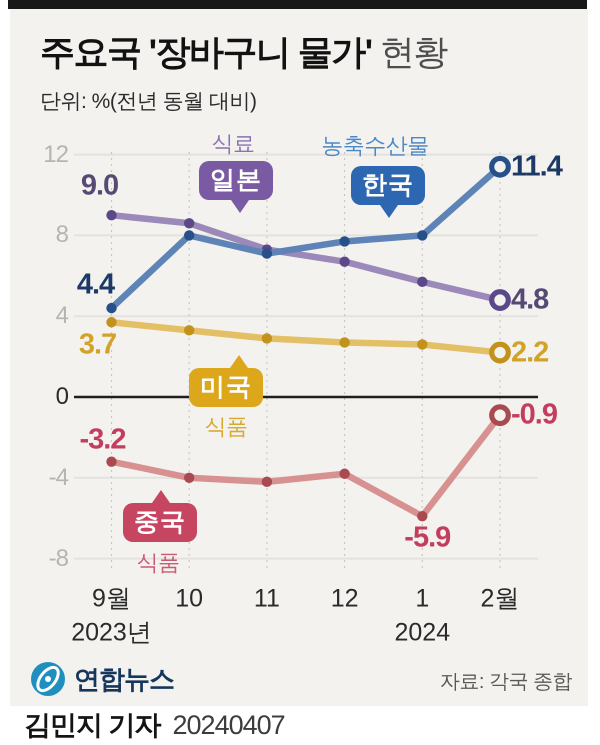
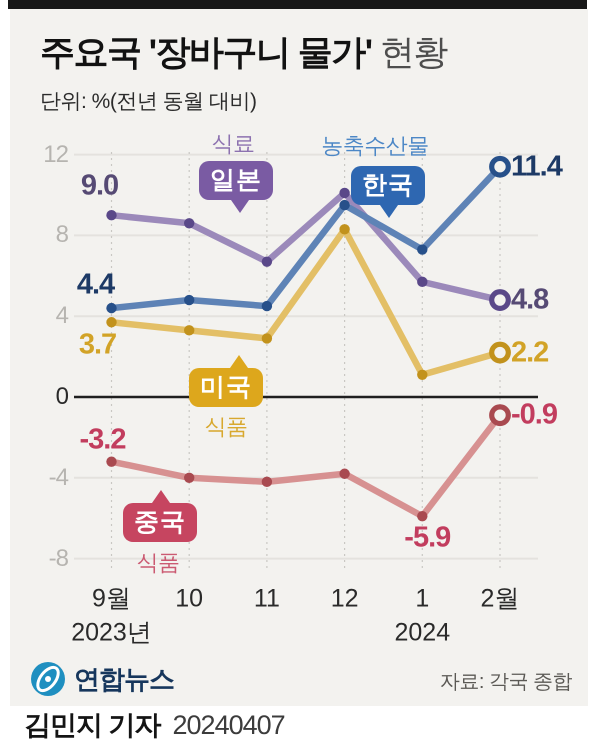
한국/10: 8.0 -> 4.8
한국/11: 7.1 -> 4.5
일본/11: 7.3 -> 6.7
한국/12: 7.7 -> 9.5
일본/12: 6.7 -> 10.1
미국/12: 2.7 -> 8.3
한국/1: 8.0 -> 7.3
미국/1: 2.6 -> 1.1
